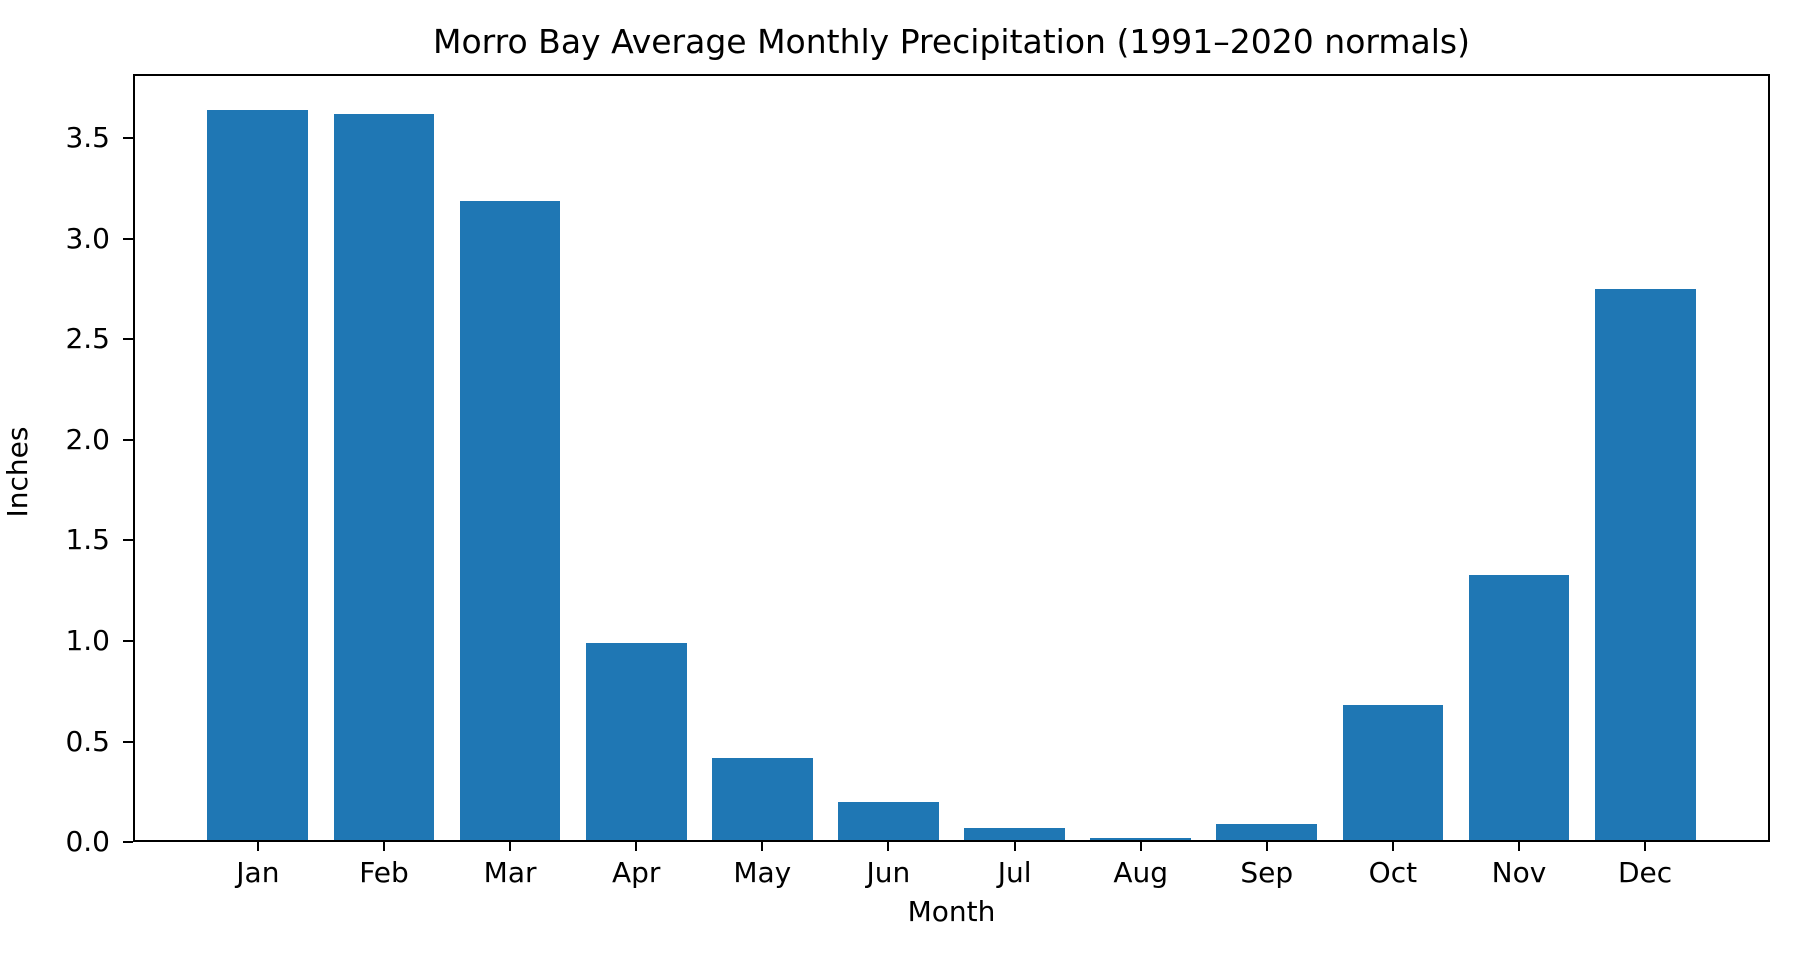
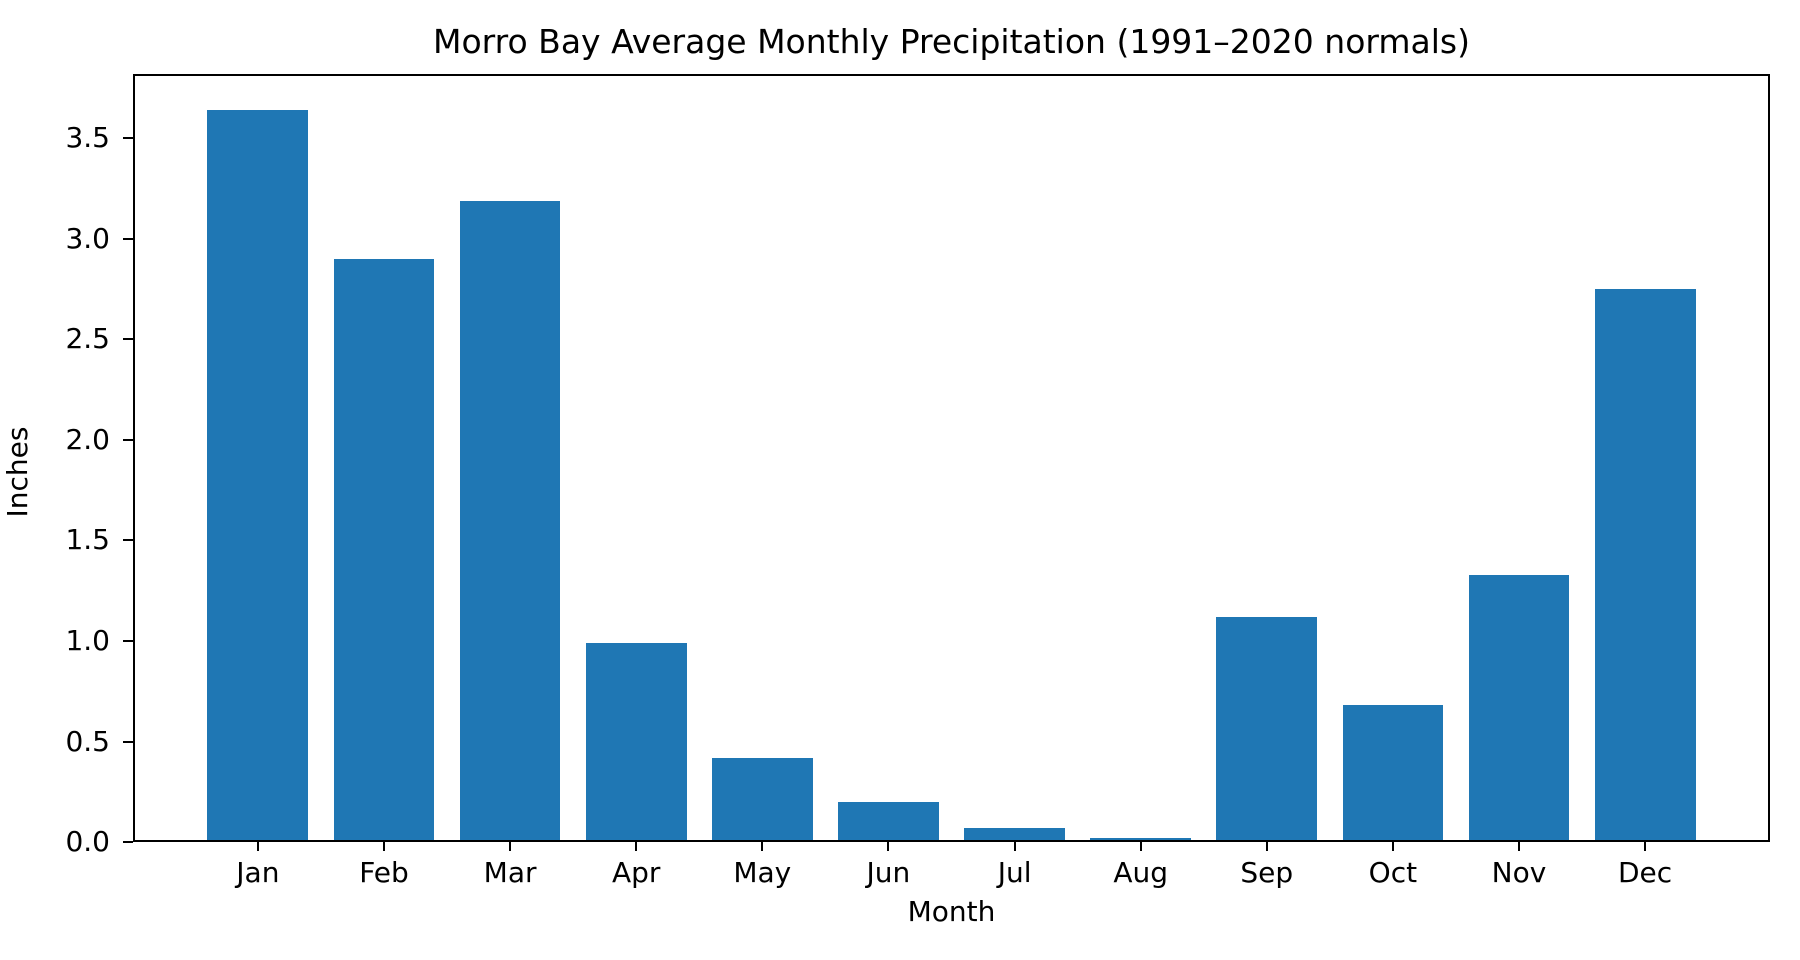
Feb: 3.62 -> 2.90
Sep: 0.09 -> 1.12
